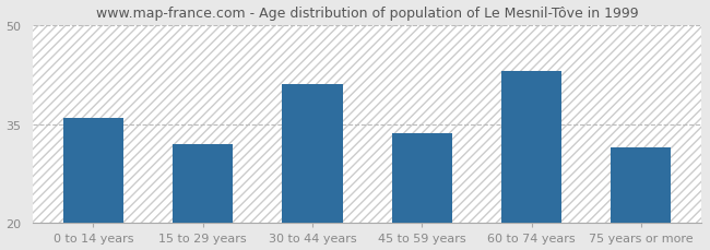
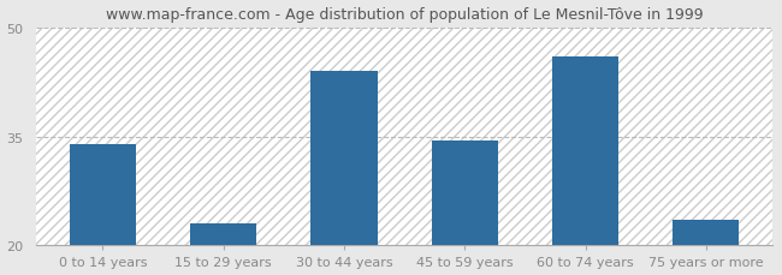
0 to 14 years: 36.0 -> 34.0
15 to 29 years: 32.0 -> 23.0
30 to 44 years: 41.0 -> 44.0
45 to 59 years: 33.6 -> 34.5
60 to 74 years: 43.0 -> 46.0
75 years or more: 31.4 -> 23.5
